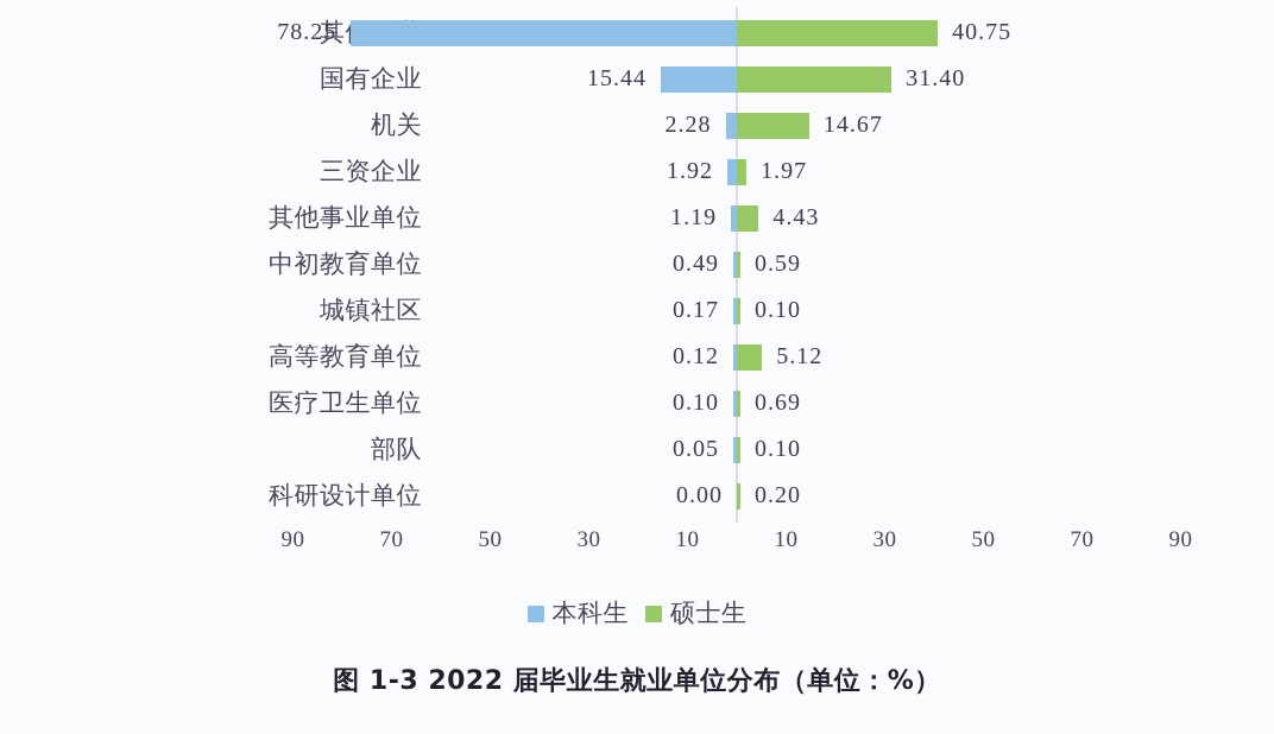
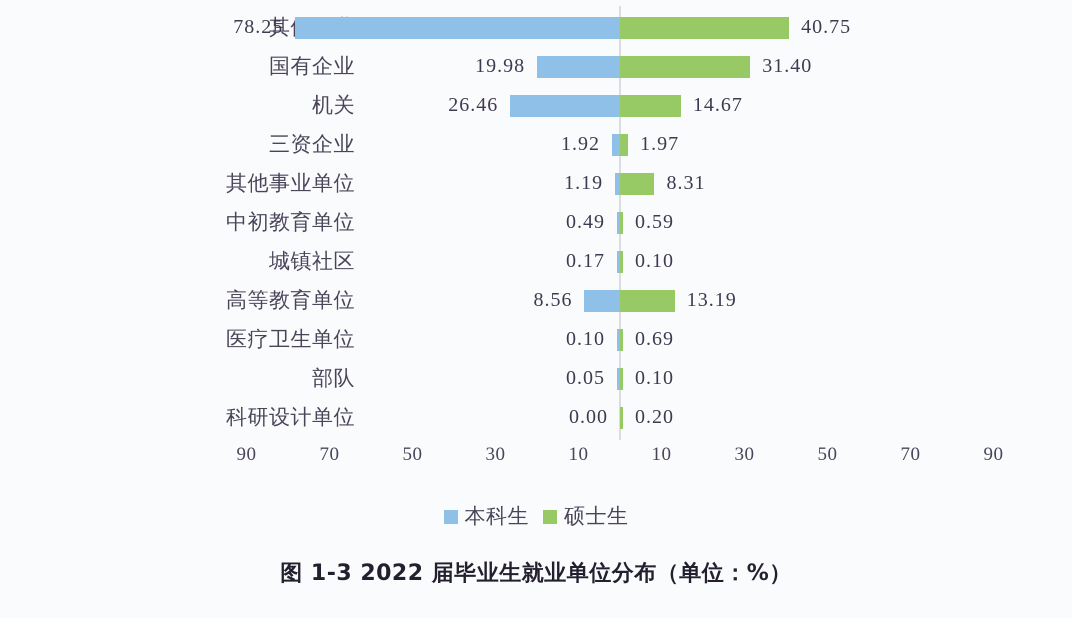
本科生/国有企业: 15.44 -> 19.98
本科生/机关: 2.28 -> 26.46
硕士生/其他事业单位: 4.43 -> 8.31
本科生/高等教育单位: 0.12 -> 8.56
硕士生/高等教育单位: 5.12 -> 13.19
